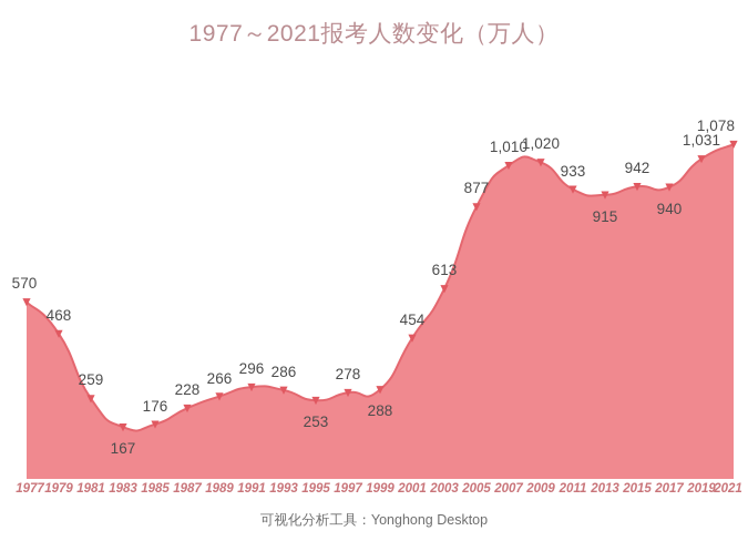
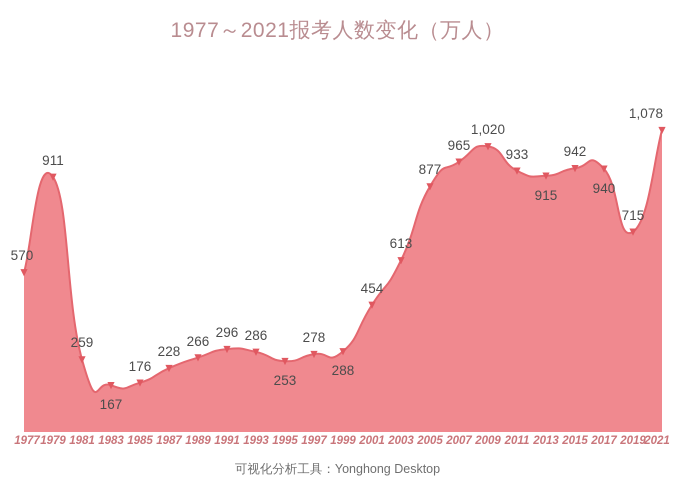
1979: 468 -> 911
2007: 1,010 -> 965
2019: 1,031 -> 715
